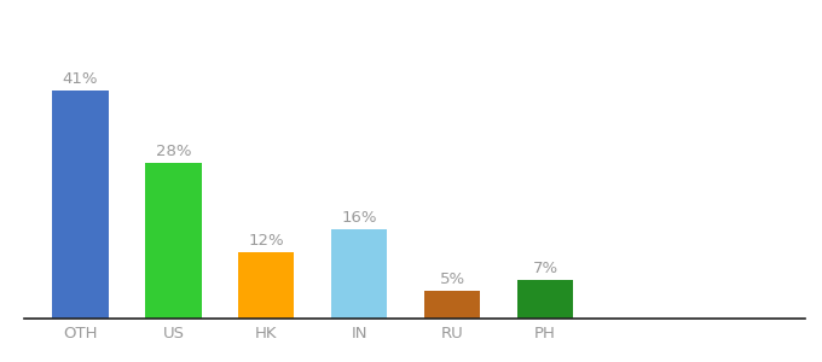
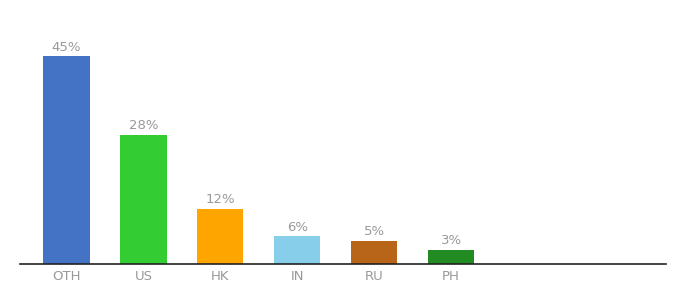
OTH: 41% -> 45%
IN: 16% -> 6%
PH: 7% -> 3%
